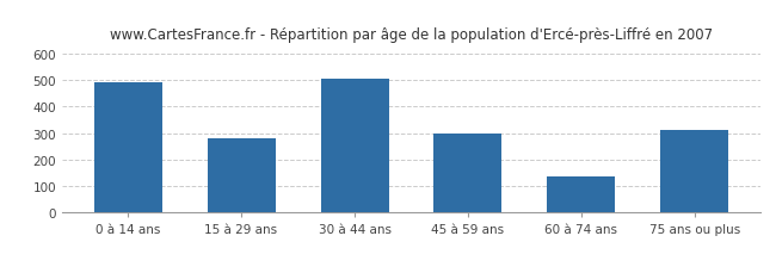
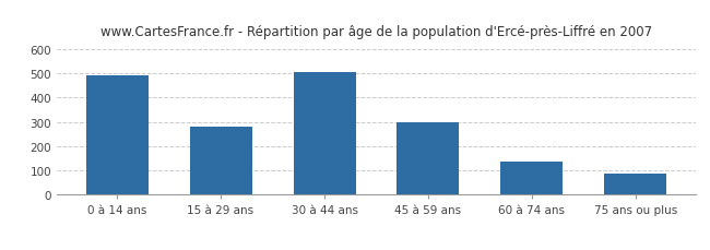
75 ans ou plus: 310 -> 87
